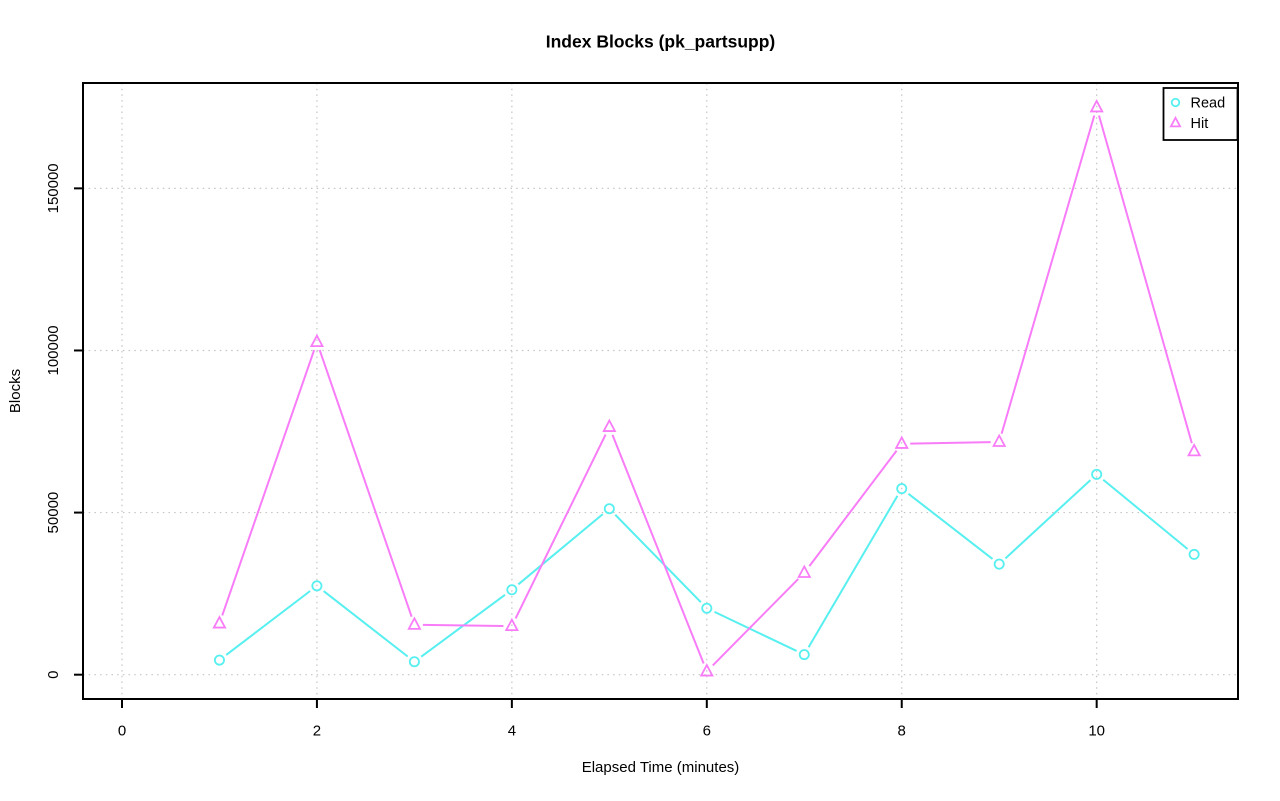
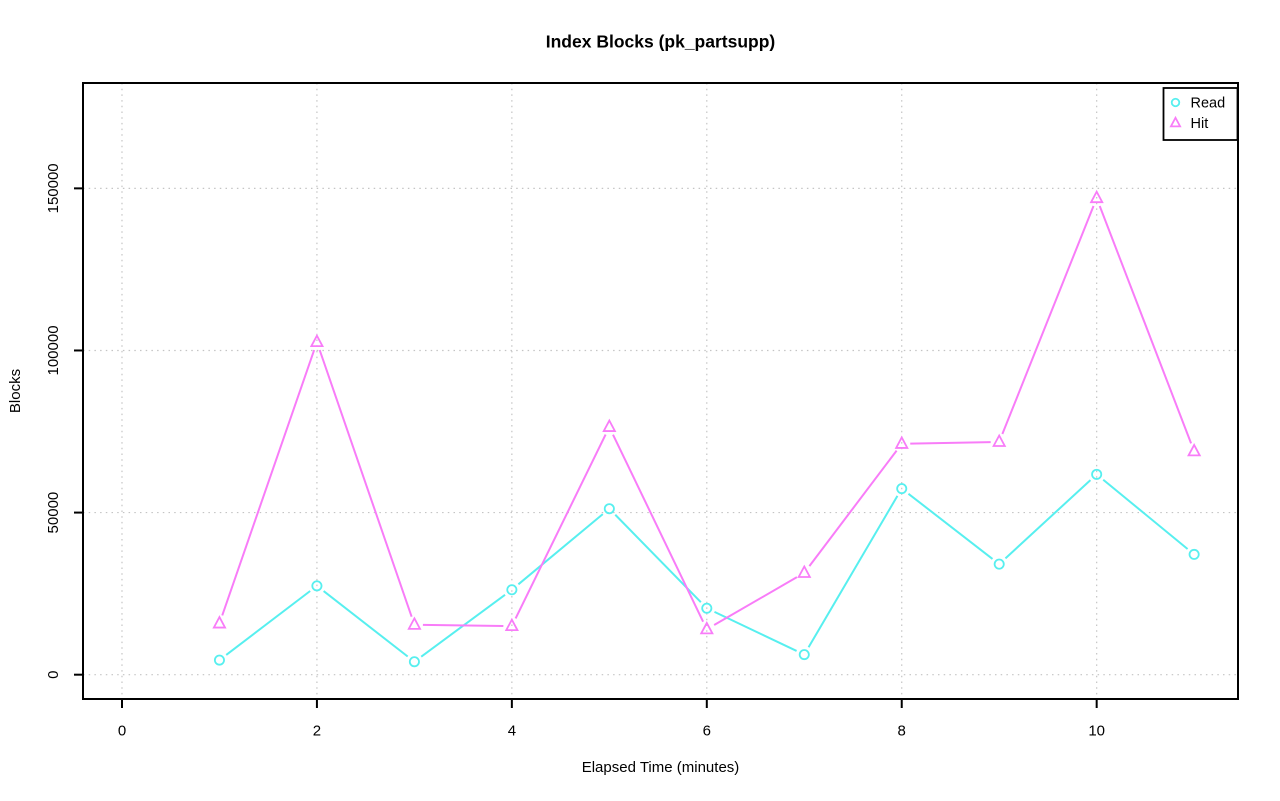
Hit/6: 1000 -> 14000
Hit/10: 175000 -> 147000
